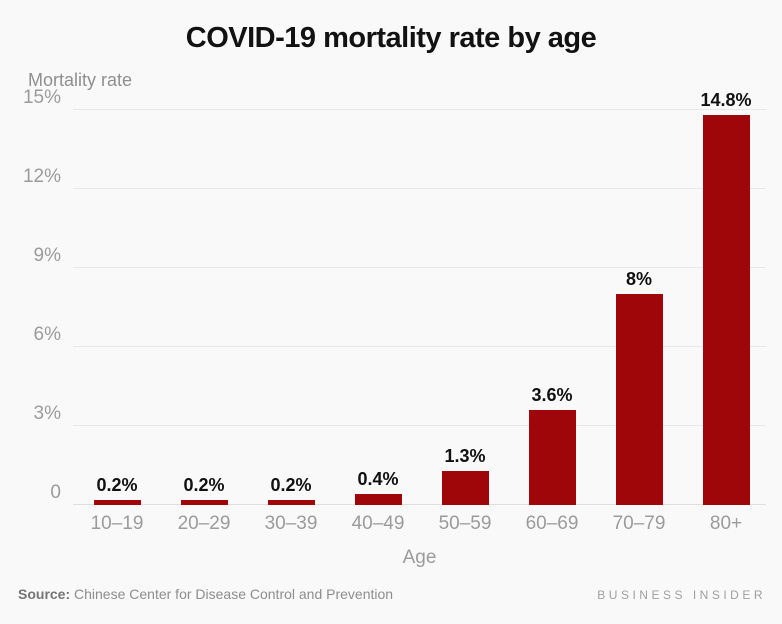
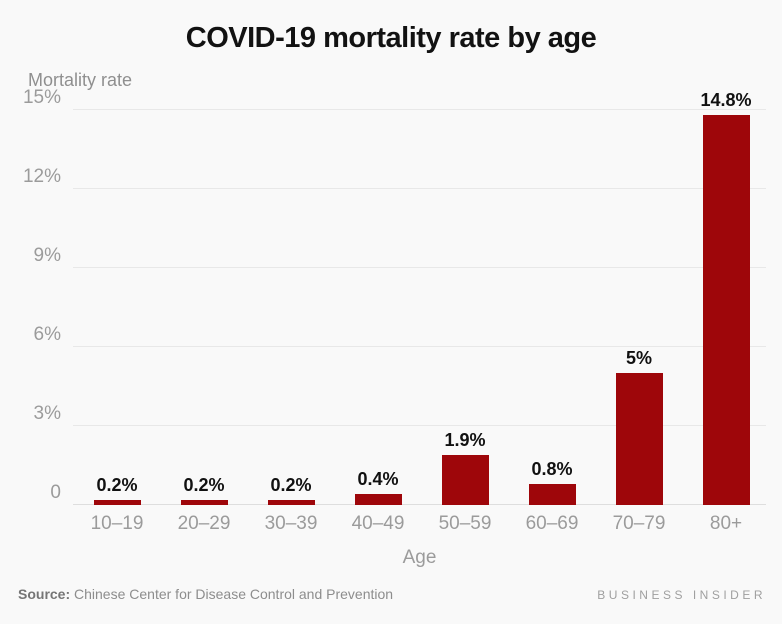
50–59: 1.3% -> 1.9%
60–69: 3.6% -> 0.8%
70–79: 8% -> 5%
